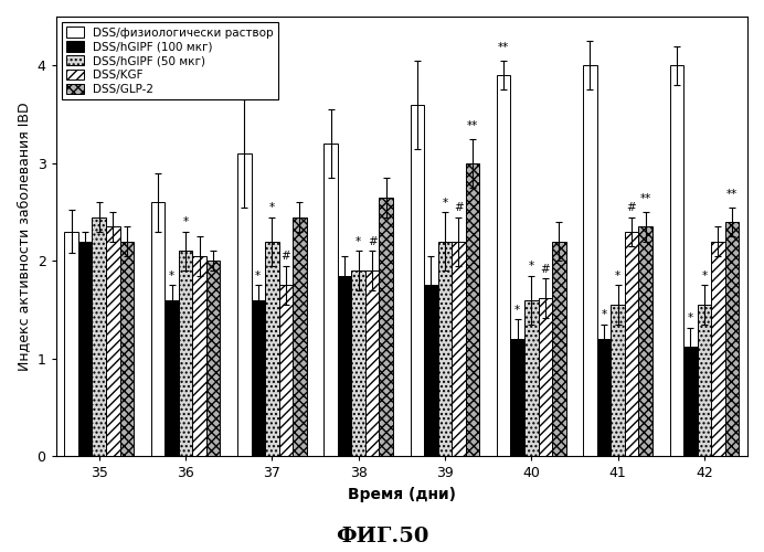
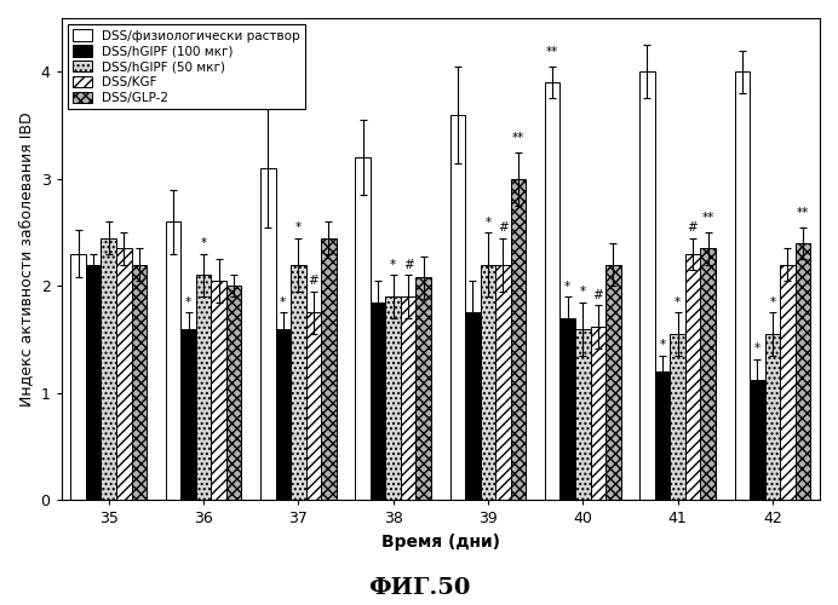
DSS/GLP-2/38: 2.65 -> 2.08
DSS/hGIPF (100 мкг)/40: 1.20 -> 1.70
